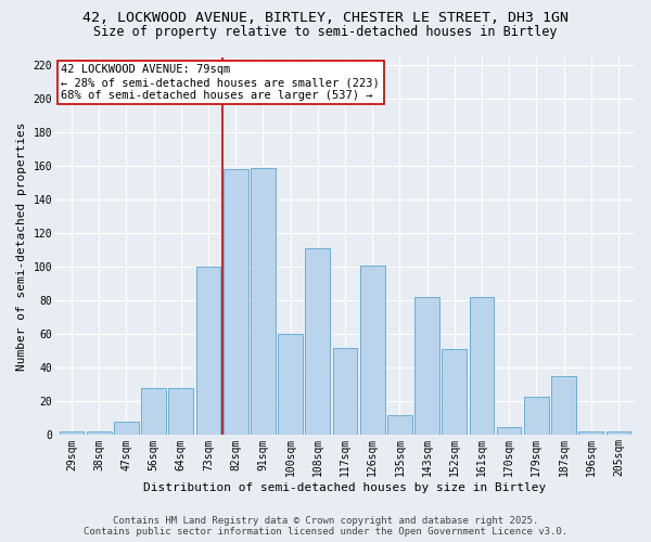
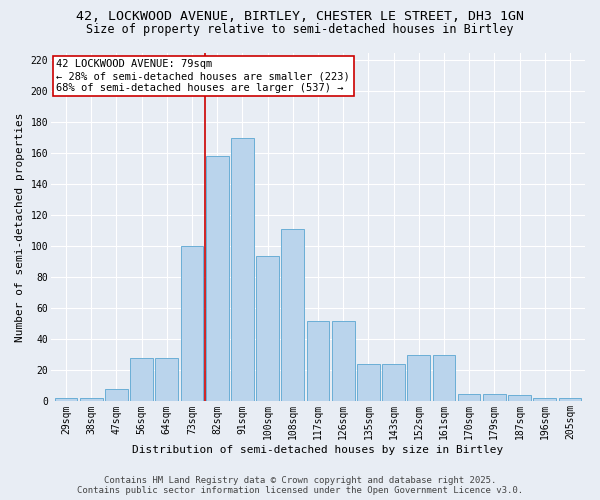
91sqm: 159 -> 170
100sqm: 60 -> 94
126sqm: 101 -> 52
135sqm: 12 -> 24
143sqm: 82 -> 24
152sqm: 51 -> 30
161sqm: 82 -> 30
179sqm: 23 -> 5
187sqm: 35 -> 4
